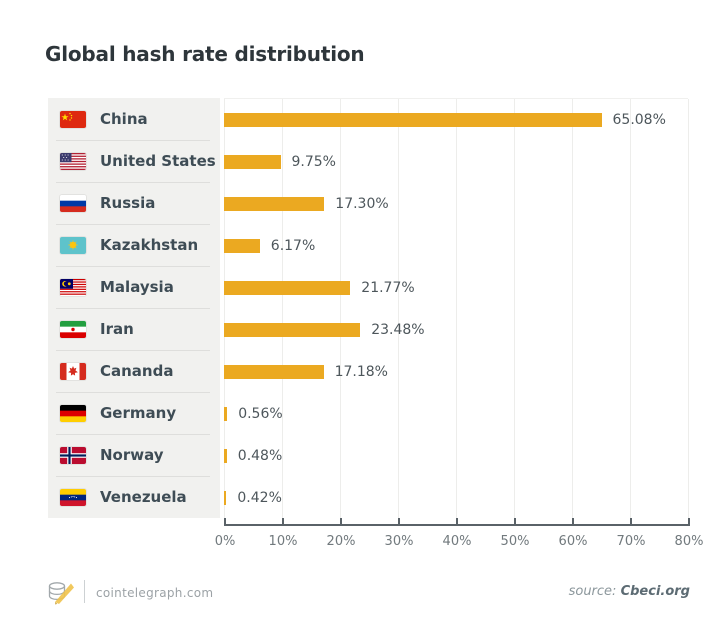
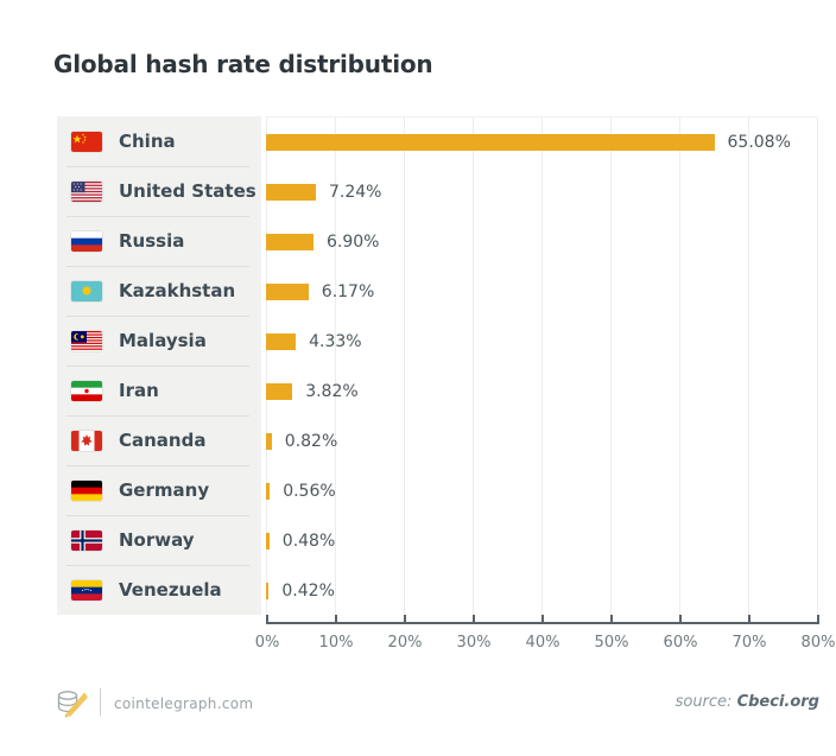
United States: 9.75% -> 7.24%
Russia: 17.30% -> 6.90%
Malaysia: 21.77% -> 4.33%
Iran: 23.48% -> 3.82%
Cananda: 17.18% -> 0.82%
